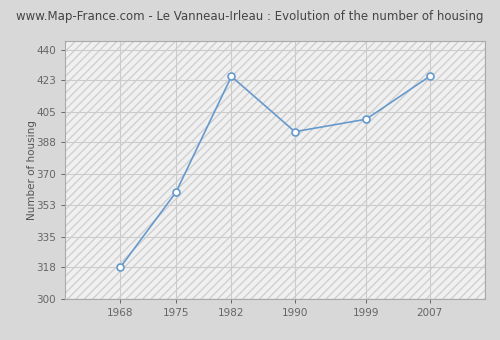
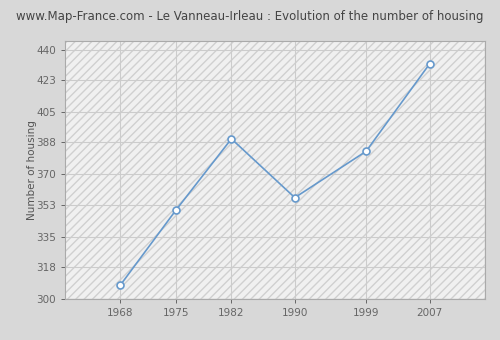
1968: 318 -> 308
1975: 360 -> 350
1982: 425 -> 390
1990: 394 -> 357
1999: 401 -> 383
2007: 425 -> 432
